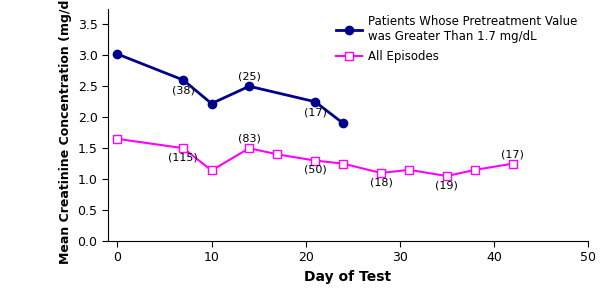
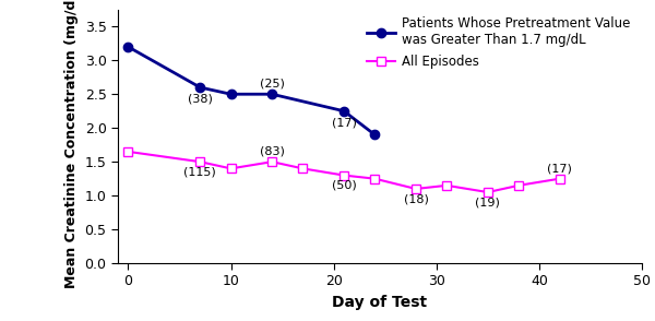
Patients Whose Pretreatment Value was Greater Than 1.7 mg/dL/0: 3.02 -> 3.20
Patients Whose Pretreatment Value was Greater Than 1.7 mg/dL/10: 2.22 -> 2.50
All Episodes/10: 1.14 -> 1.40
